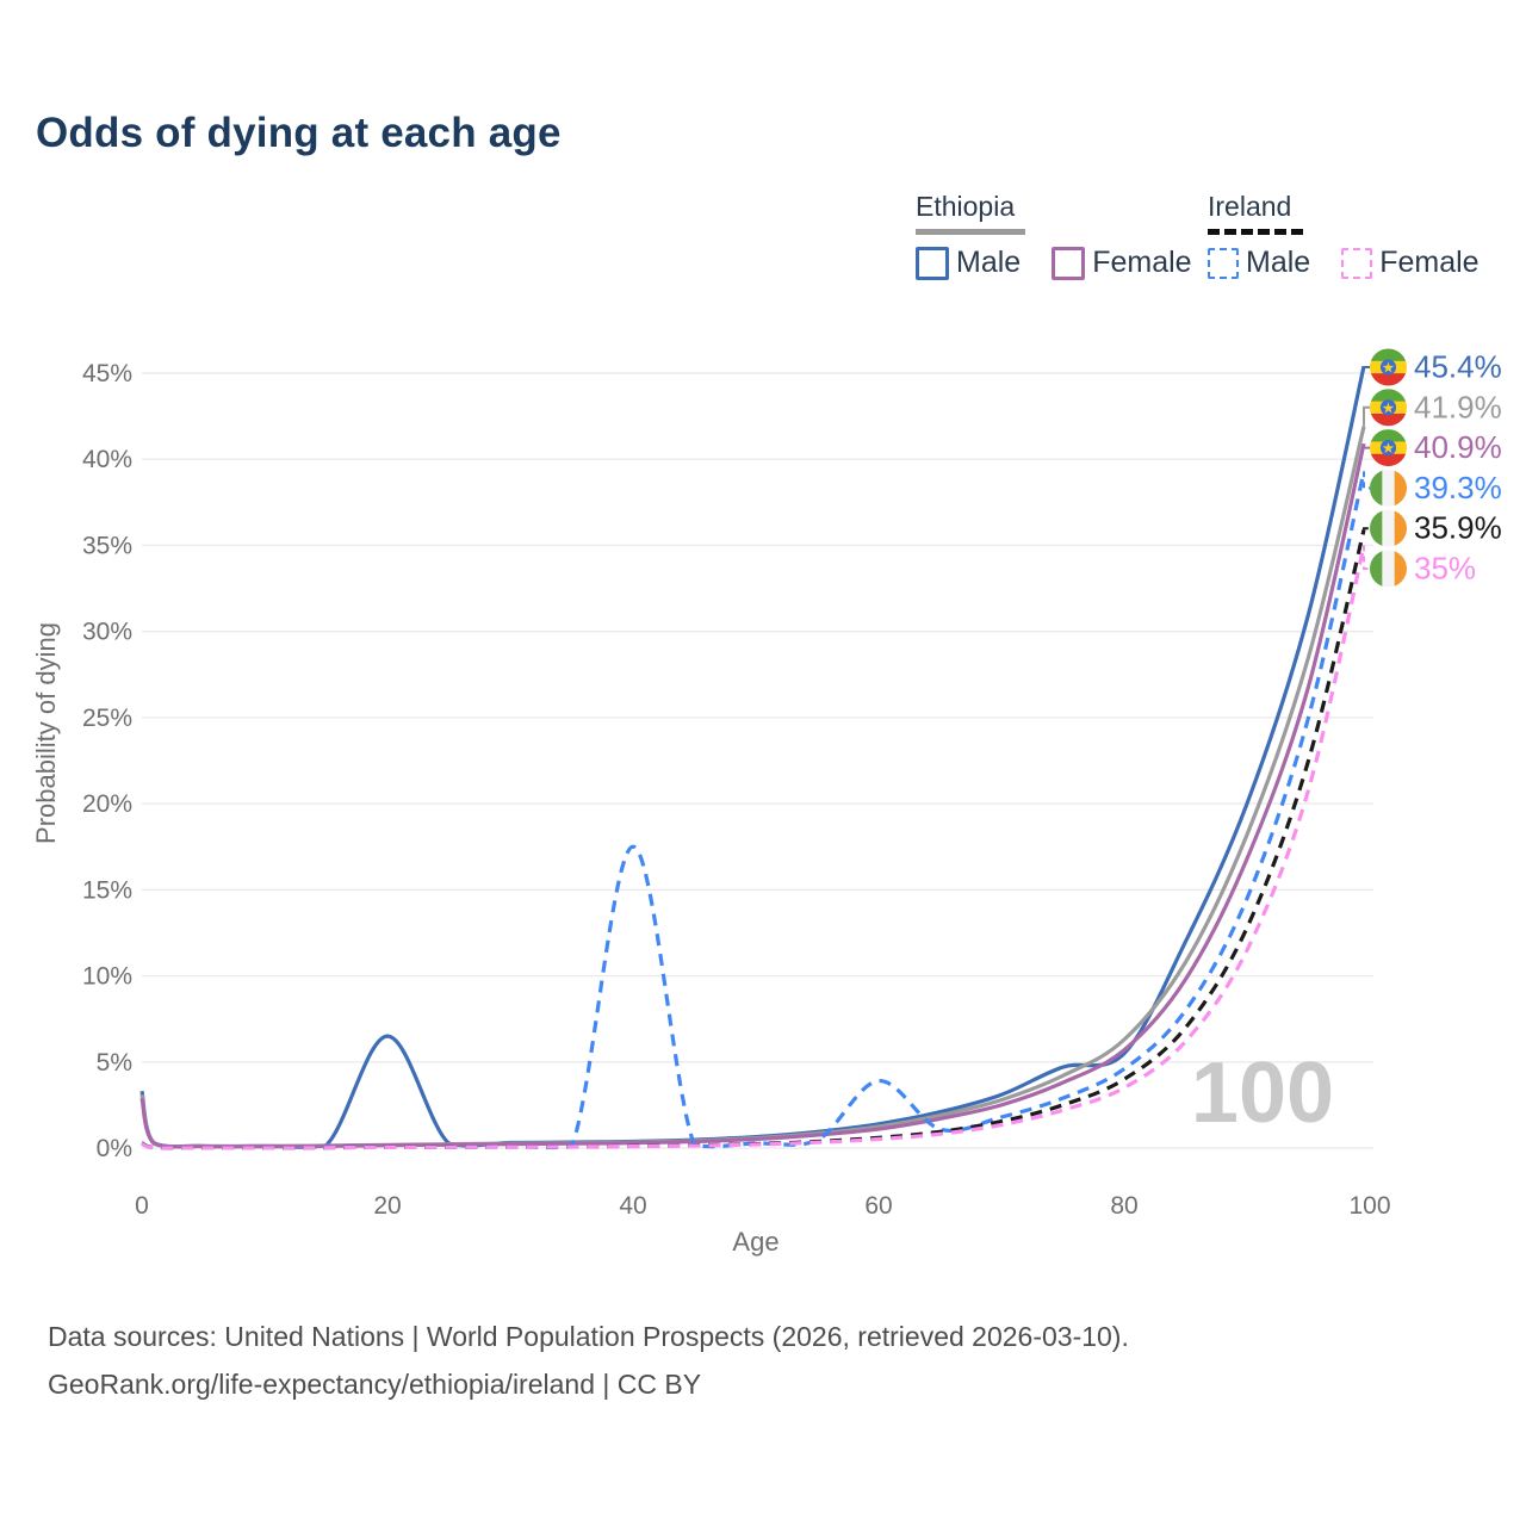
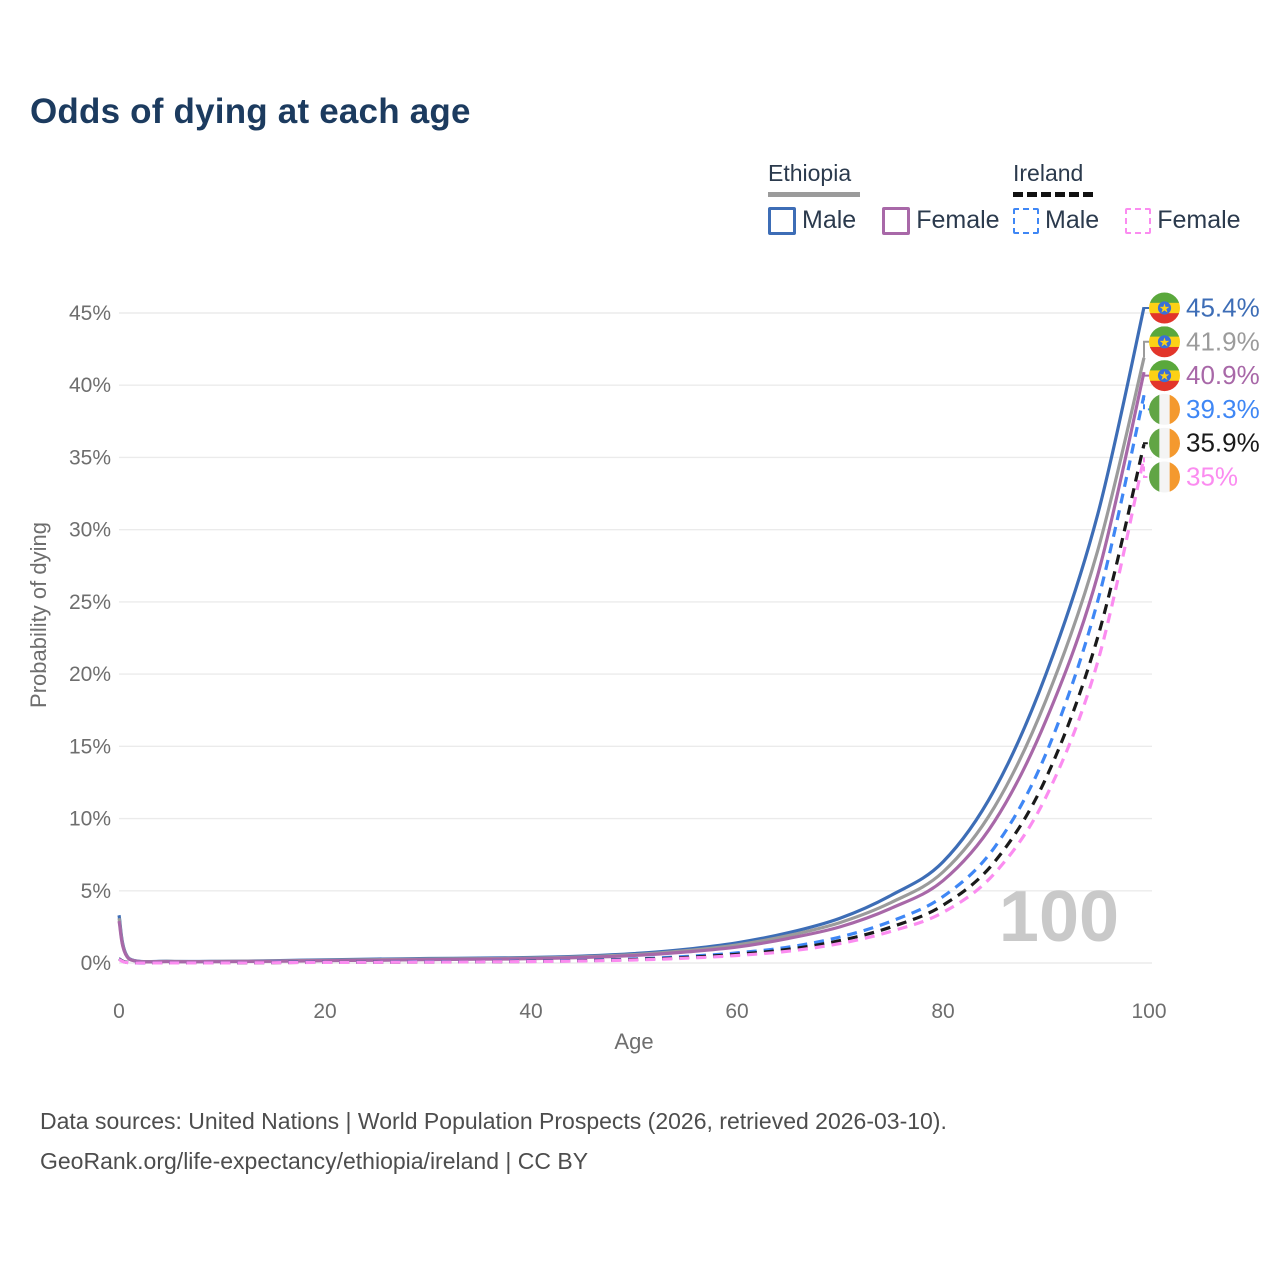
Ethiopia Male/20: 6.5% -> 0.2%
Ireland Male/40: 17.5% -> 0.1%
Ireland Male/60: 3.9% -> 0.7%
Ethiopia Male/80: 5.5% -> 7.0%
